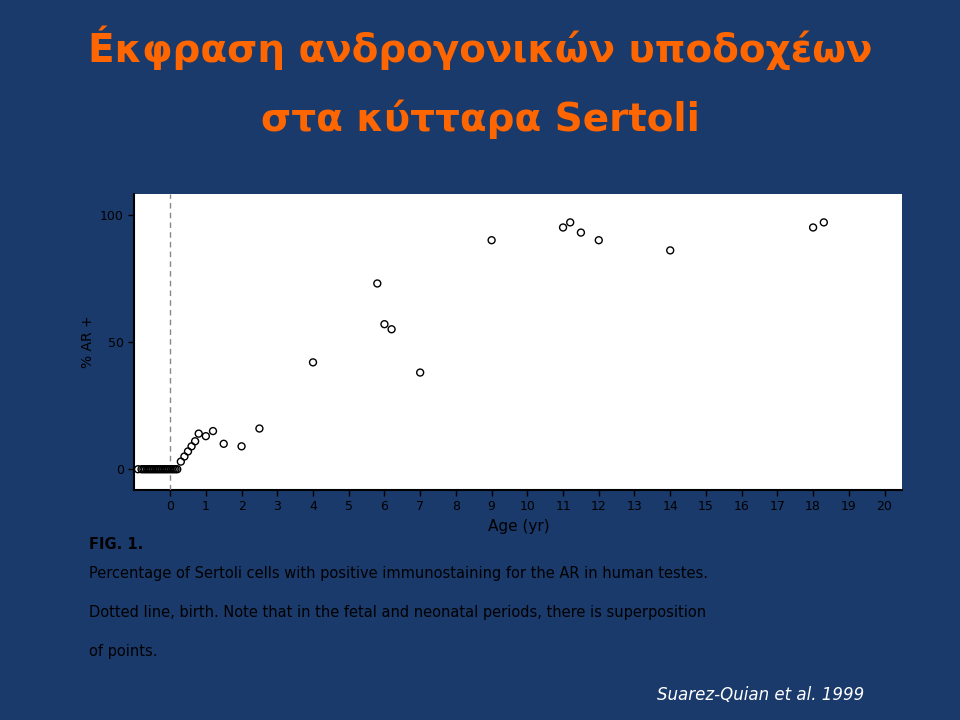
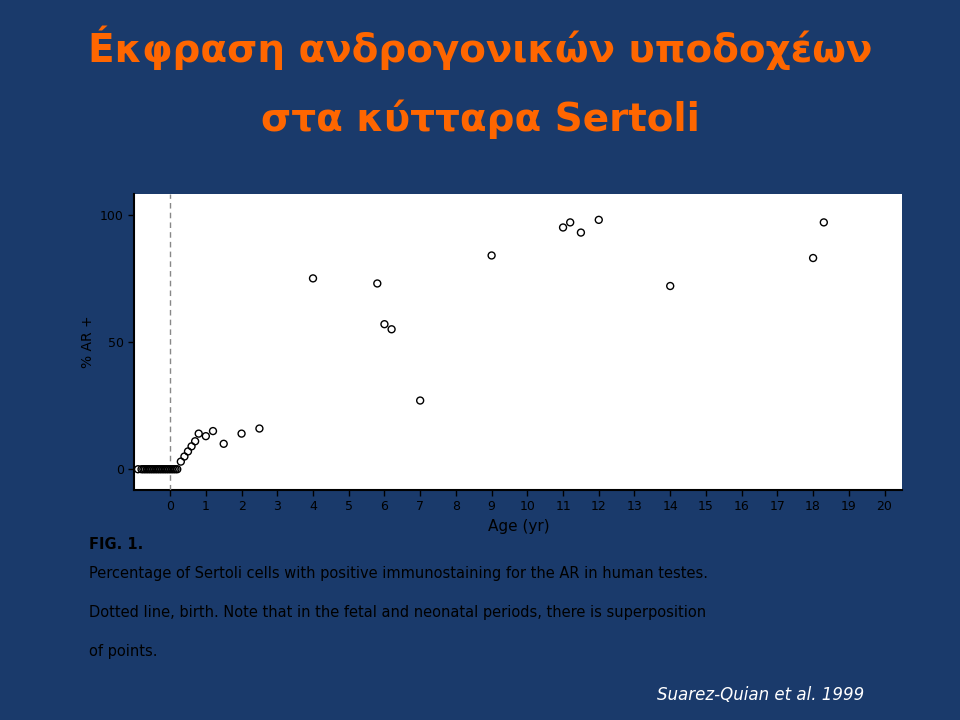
2: 9 -> 14
4: 42 -> 75
7: 38 -> 27
9: 90 -> 84
12: 90 -> 98
14: 86 -> 72
18: 95 -> 83
